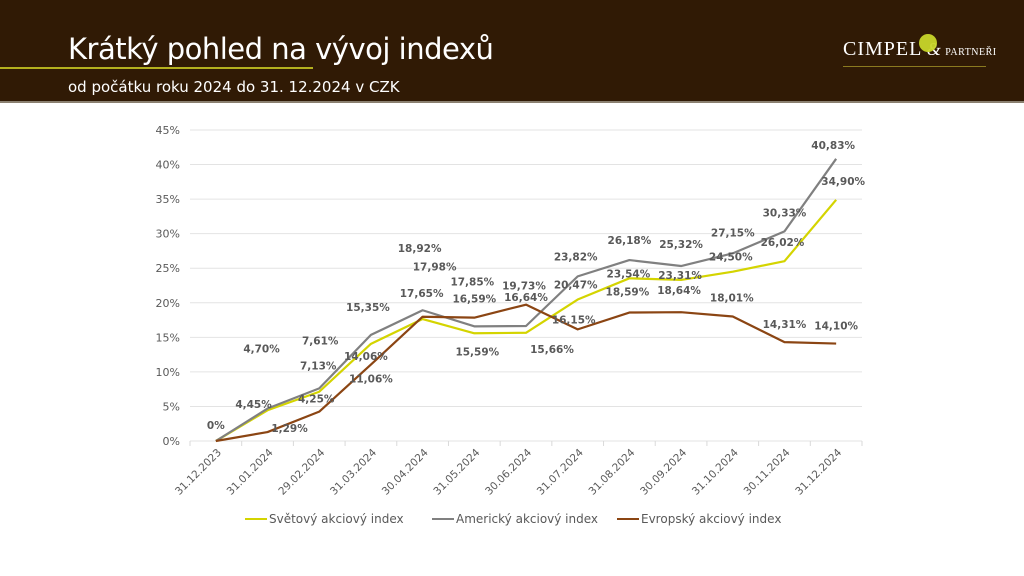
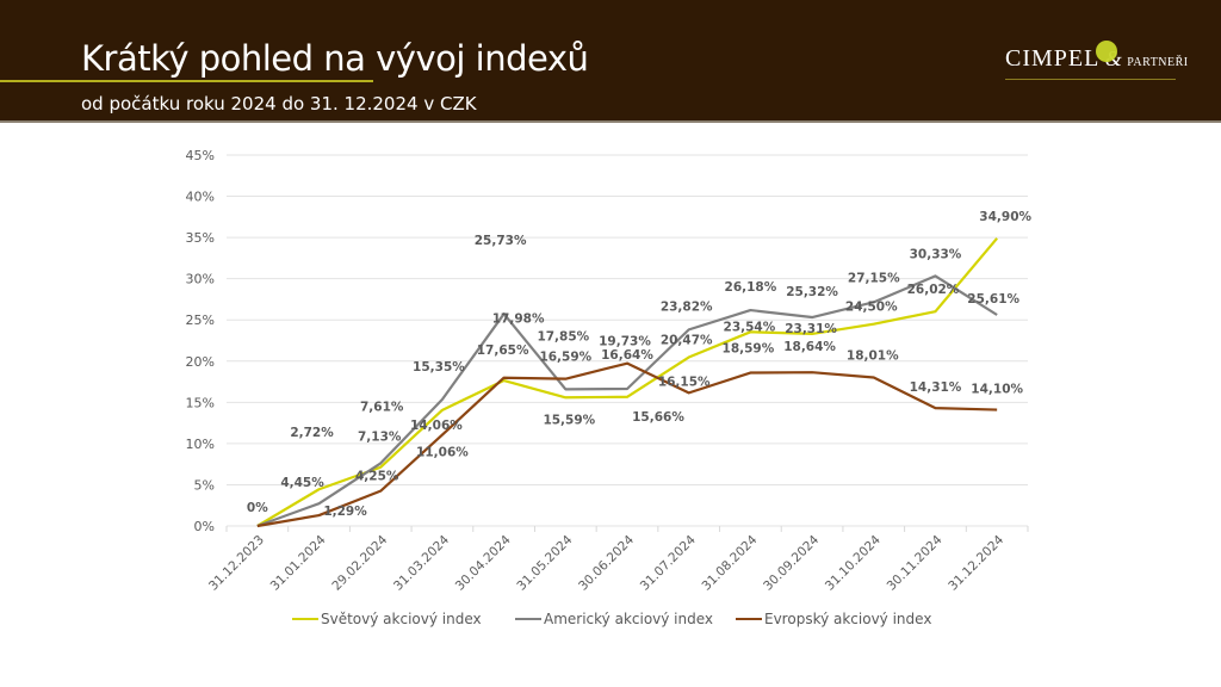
Americký akciový index/31.01.2024: 4,70% -> 2,72%
Americký akciový index/30.04.2024: 18,92% -> 25,73%
Americký akciový index/31.12.2024: 40,83% -> 25,61%
